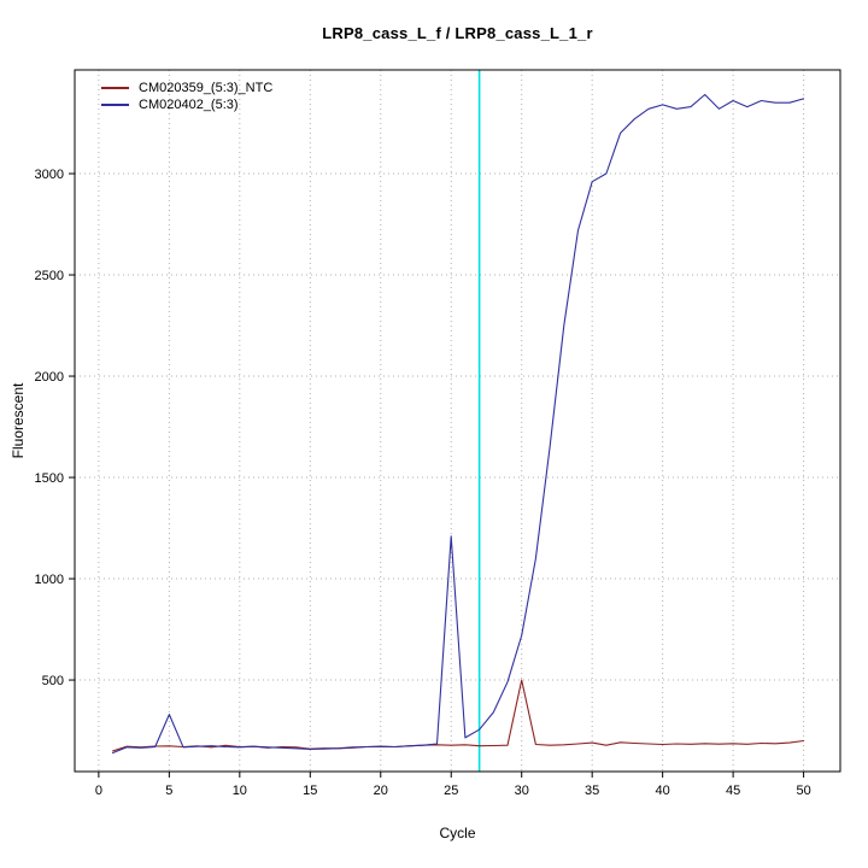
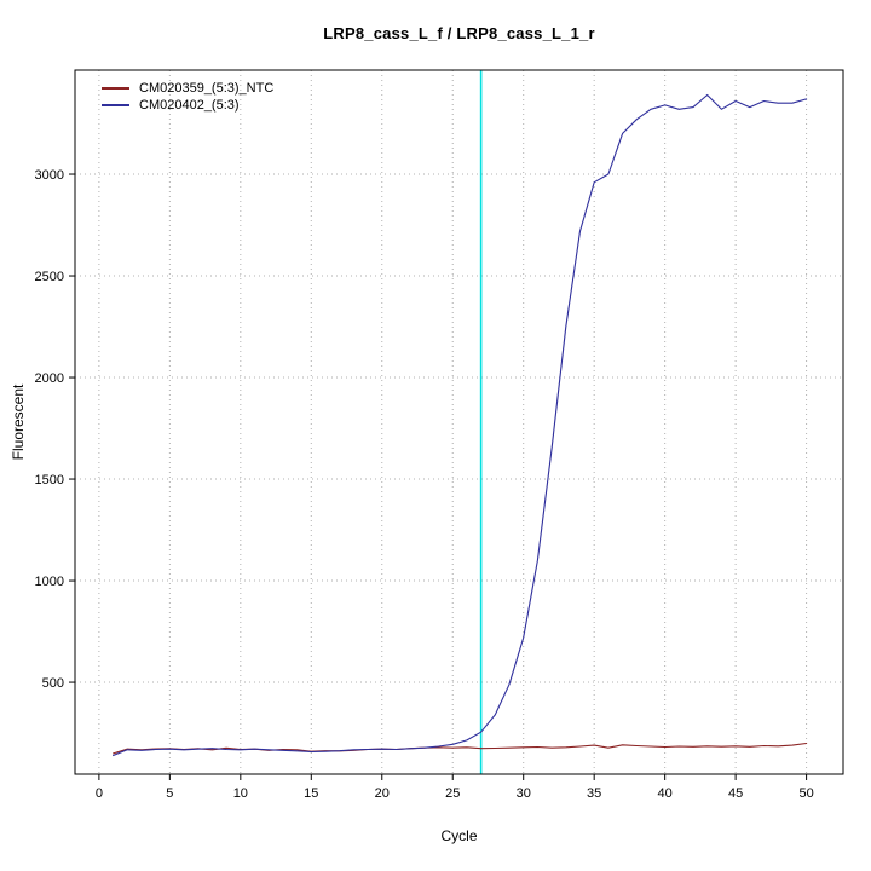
CM020402_(5:3)/5: 330 -> 170
CM020402_(5:3)/25: 1210 -> 200
CM020359_(5:3)_NTC/30: 500 -> 180
